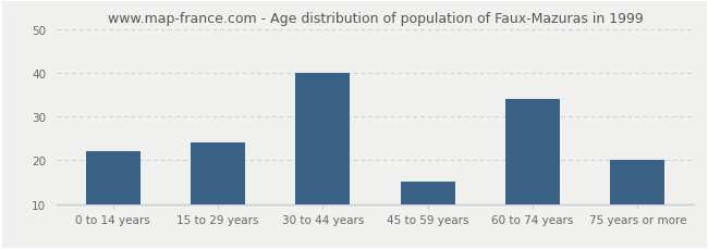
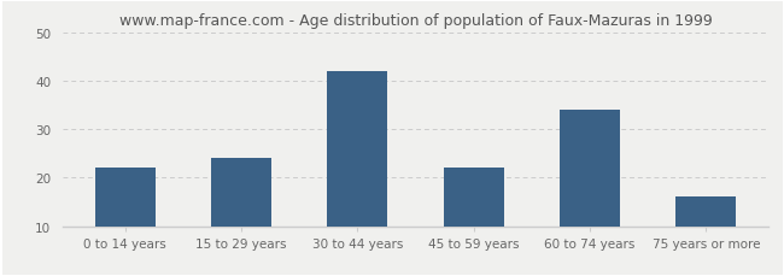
30 to 44 years: 40 -> 42
45 to 59 years: 15 -> 22
75 years or more: 20 -> 16
